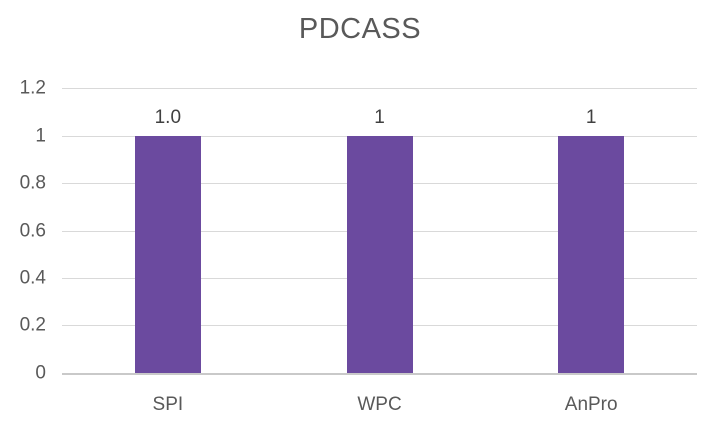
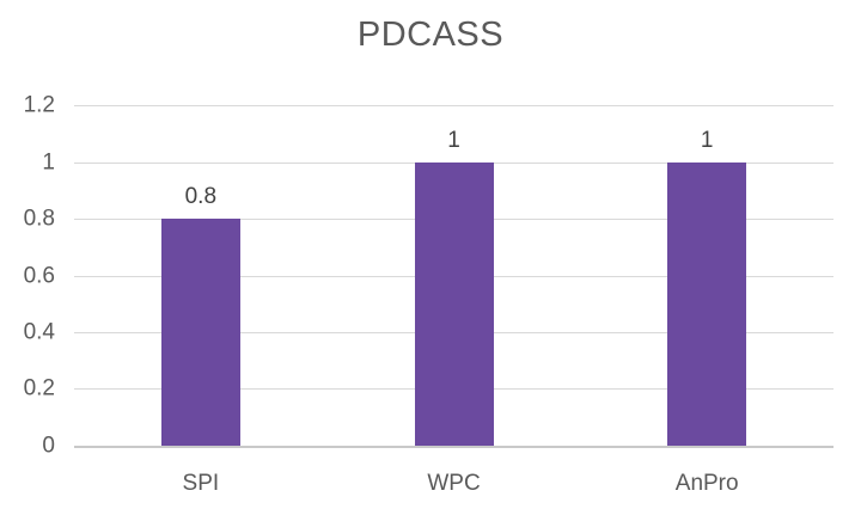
SPI: 1.0 -> 0.8
